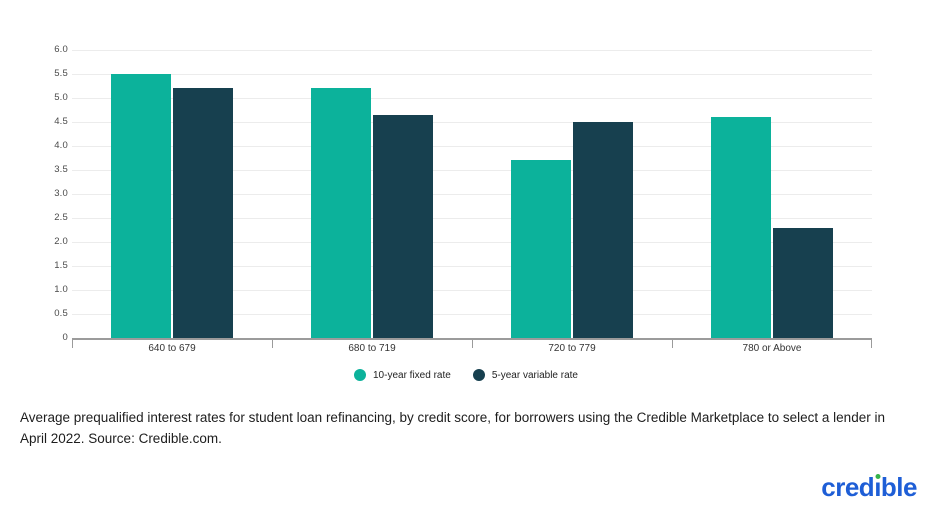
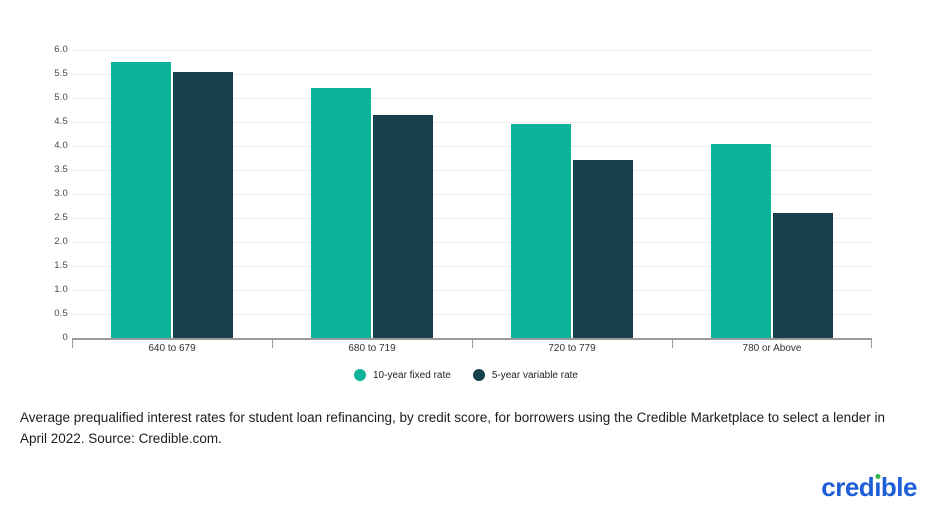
10-year fixed rate/640 to 679: 5.5 -> 5.8
5-year variable rate/640 to 679: 5.2 -> 5.5
10-year fixed rate/720 to 779: 3.7 -> 4.5
5-year variable rate/720 to 779: 4.5 -> 3.7
10-year fixed rate/780 or Above: 4.6 -> 4.0
5-year variable rate/780 or Above: 2.3 -> 2.6
